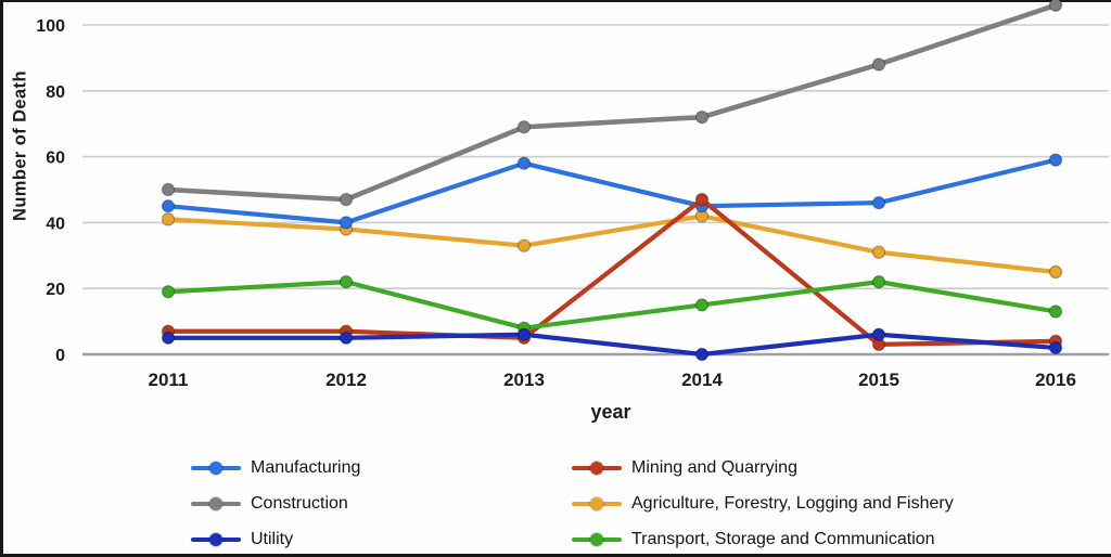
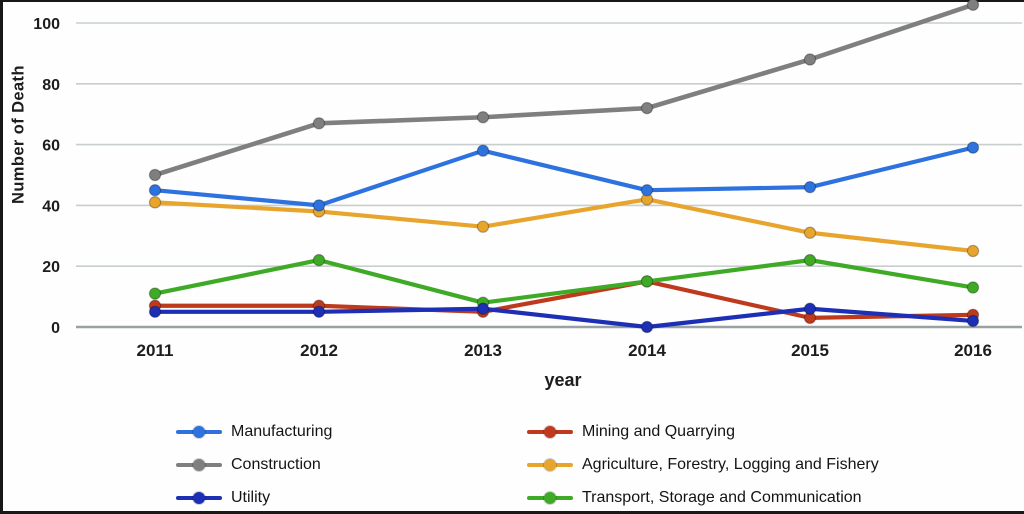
Transport, Storage and Communication/2011: 19 -> 11
Construction/2012: 47 -> 67
Mining and Quarrying/2014: 47 -> 15
